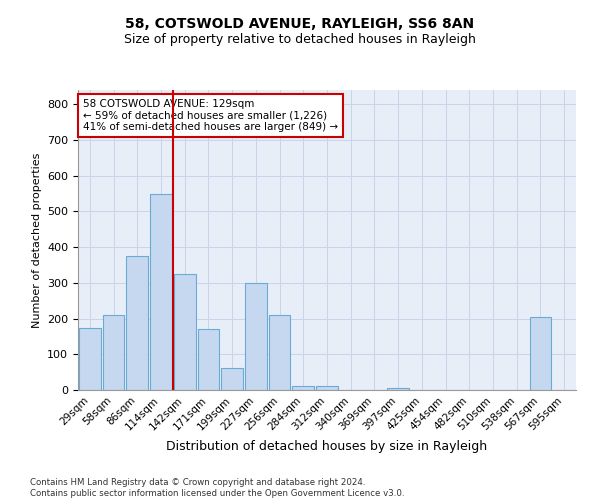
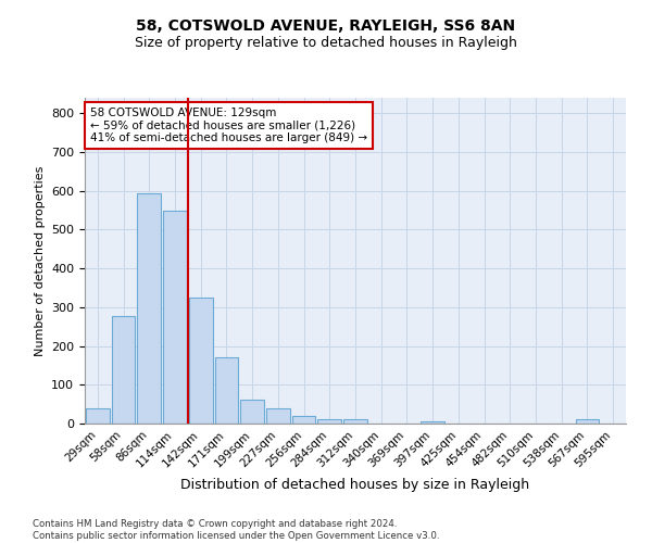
29sqm: 175 -> 38
58sqm: 210 -> 278
86sqm: 375 -> 595
227sqm: 300 -> 38
256sqm: 210 -> 20
567sqm: 205 -> 10
